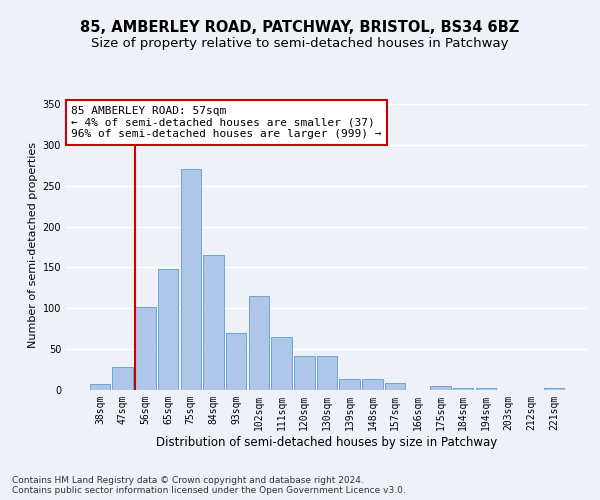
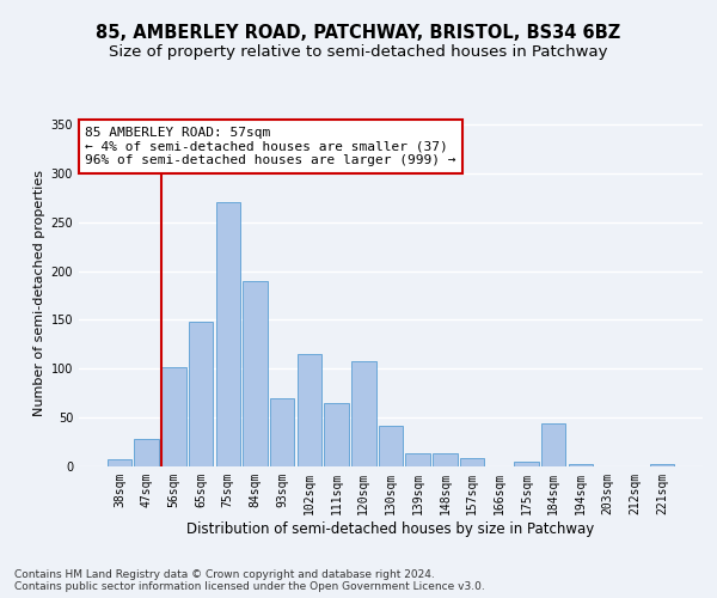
84sqm: 165 -> 190
120sqm: 42 -> 108
184sqm: 2 -> 44
